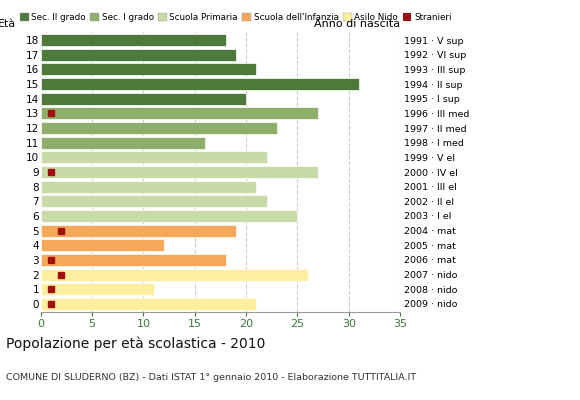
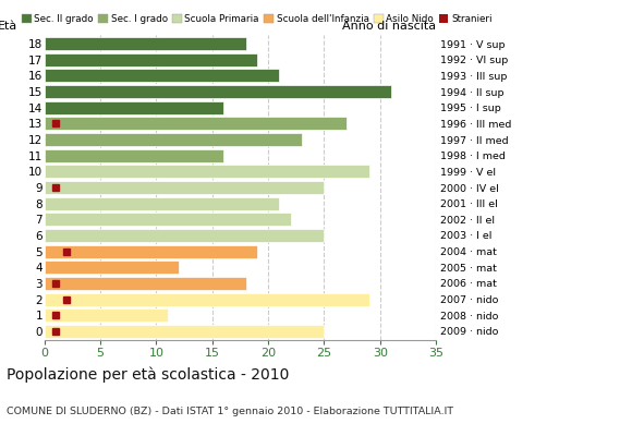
14: 20 -> 16
10: 22 -> 29
9: 27 -> 25
2: 26 -> 29
0: 21 -> 25
